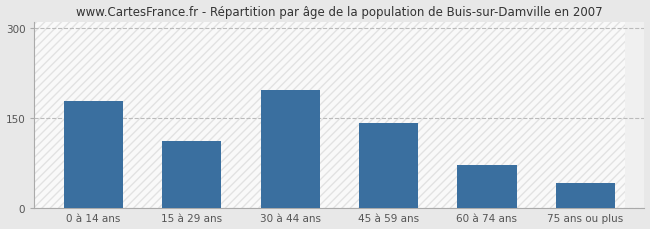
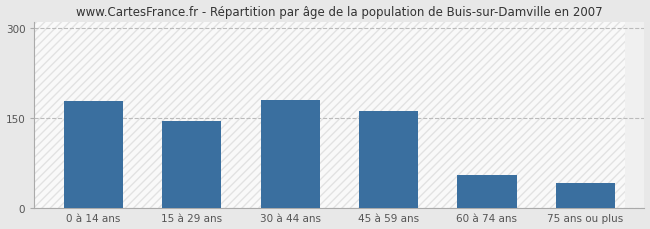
15 à 29 ans: 112 -> 144
30 à 44 ans: 196 -> 179
45 à 59 ans: 142 -> 161
60 à 74 ans: 72 -> 55
